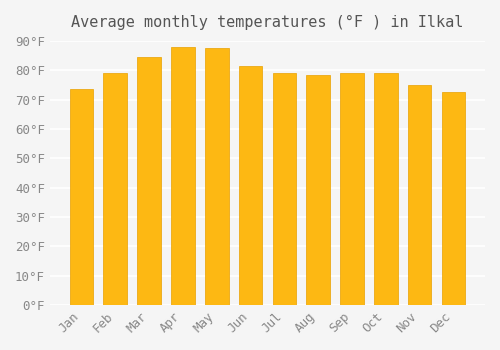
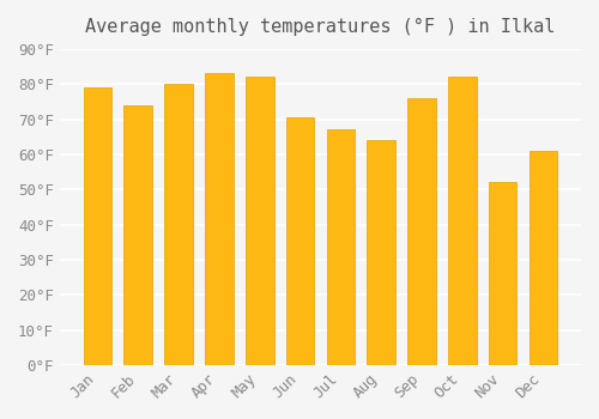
Jan: 73.5°F -> 79.0°F
Feb: 79.0°F -> 74.0°F
Mar: 84.5°F -> 80.0°F
Apr: 88.0°F -> 83.0°F
May: 87.5°F -> 82.0°F
Jun: 81.5°F -> 70.5°F
Jul: 79.0°F -> 67.0°F
Aug: 78.5°F -> 64.0°F
Sep: 79.0°F -> 76.0°F
Oct: 79.0°F -> 82.0°F
Nov: 75.0°F -> 52.0°F
Dec: 72.5°F -> 61.0°F
